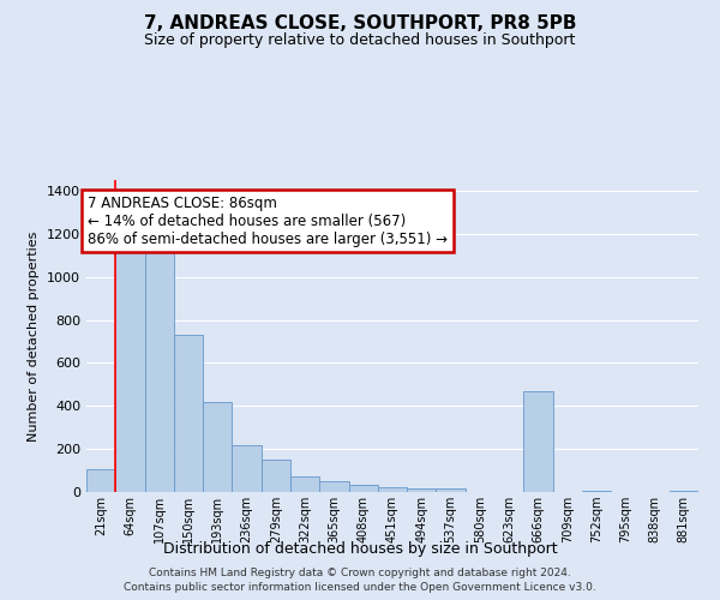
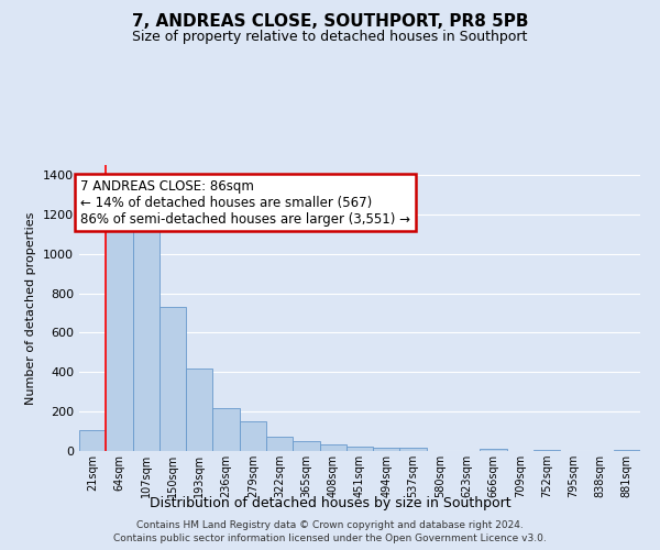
666sqm: 470 -> 10
